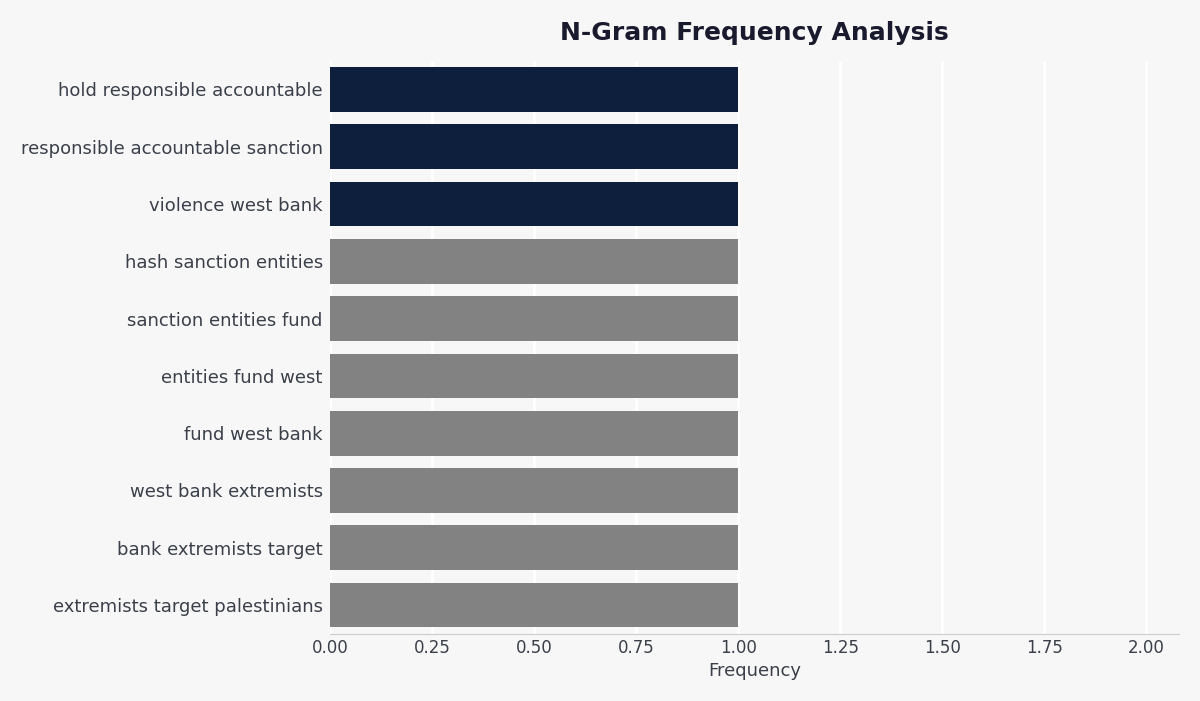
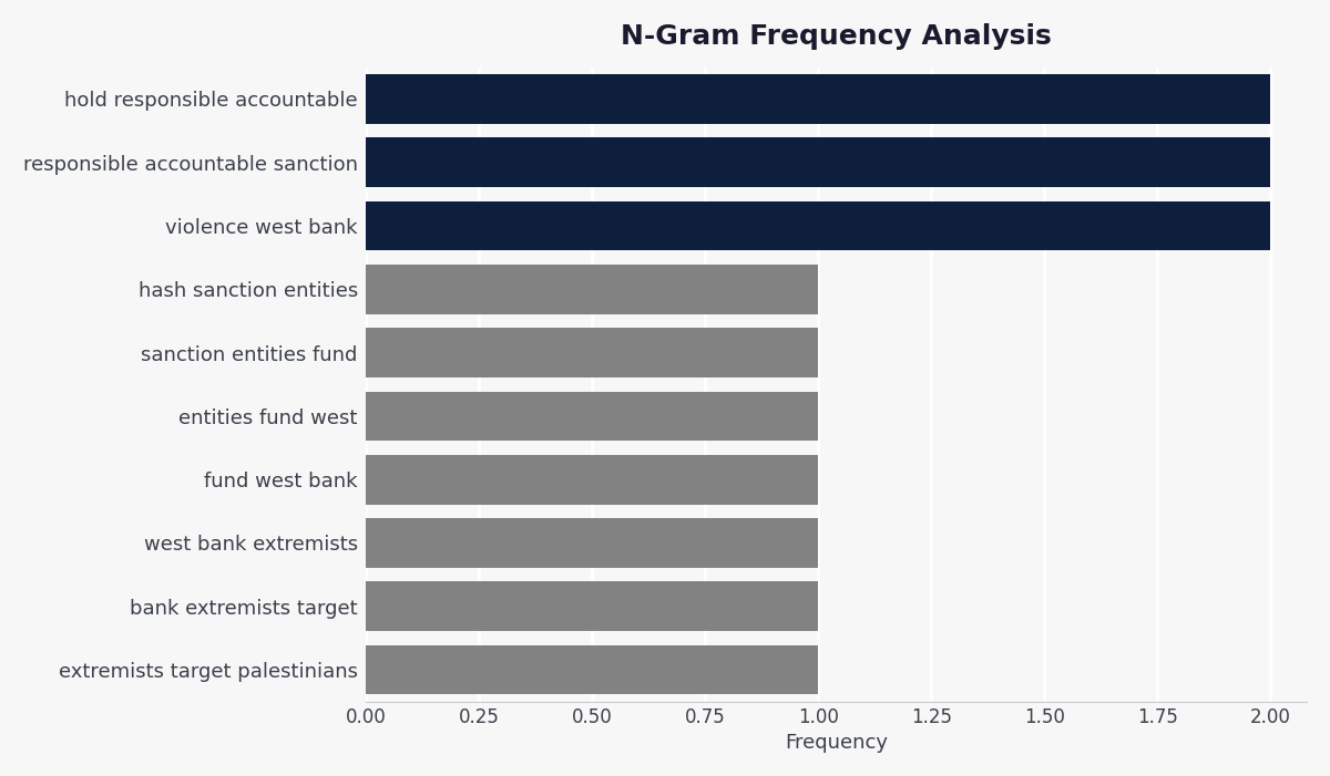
hold responsible accountable: 1 -> 2
responsible accountable sanction: 1 -> 2
violence west bank: 1 -> 2
